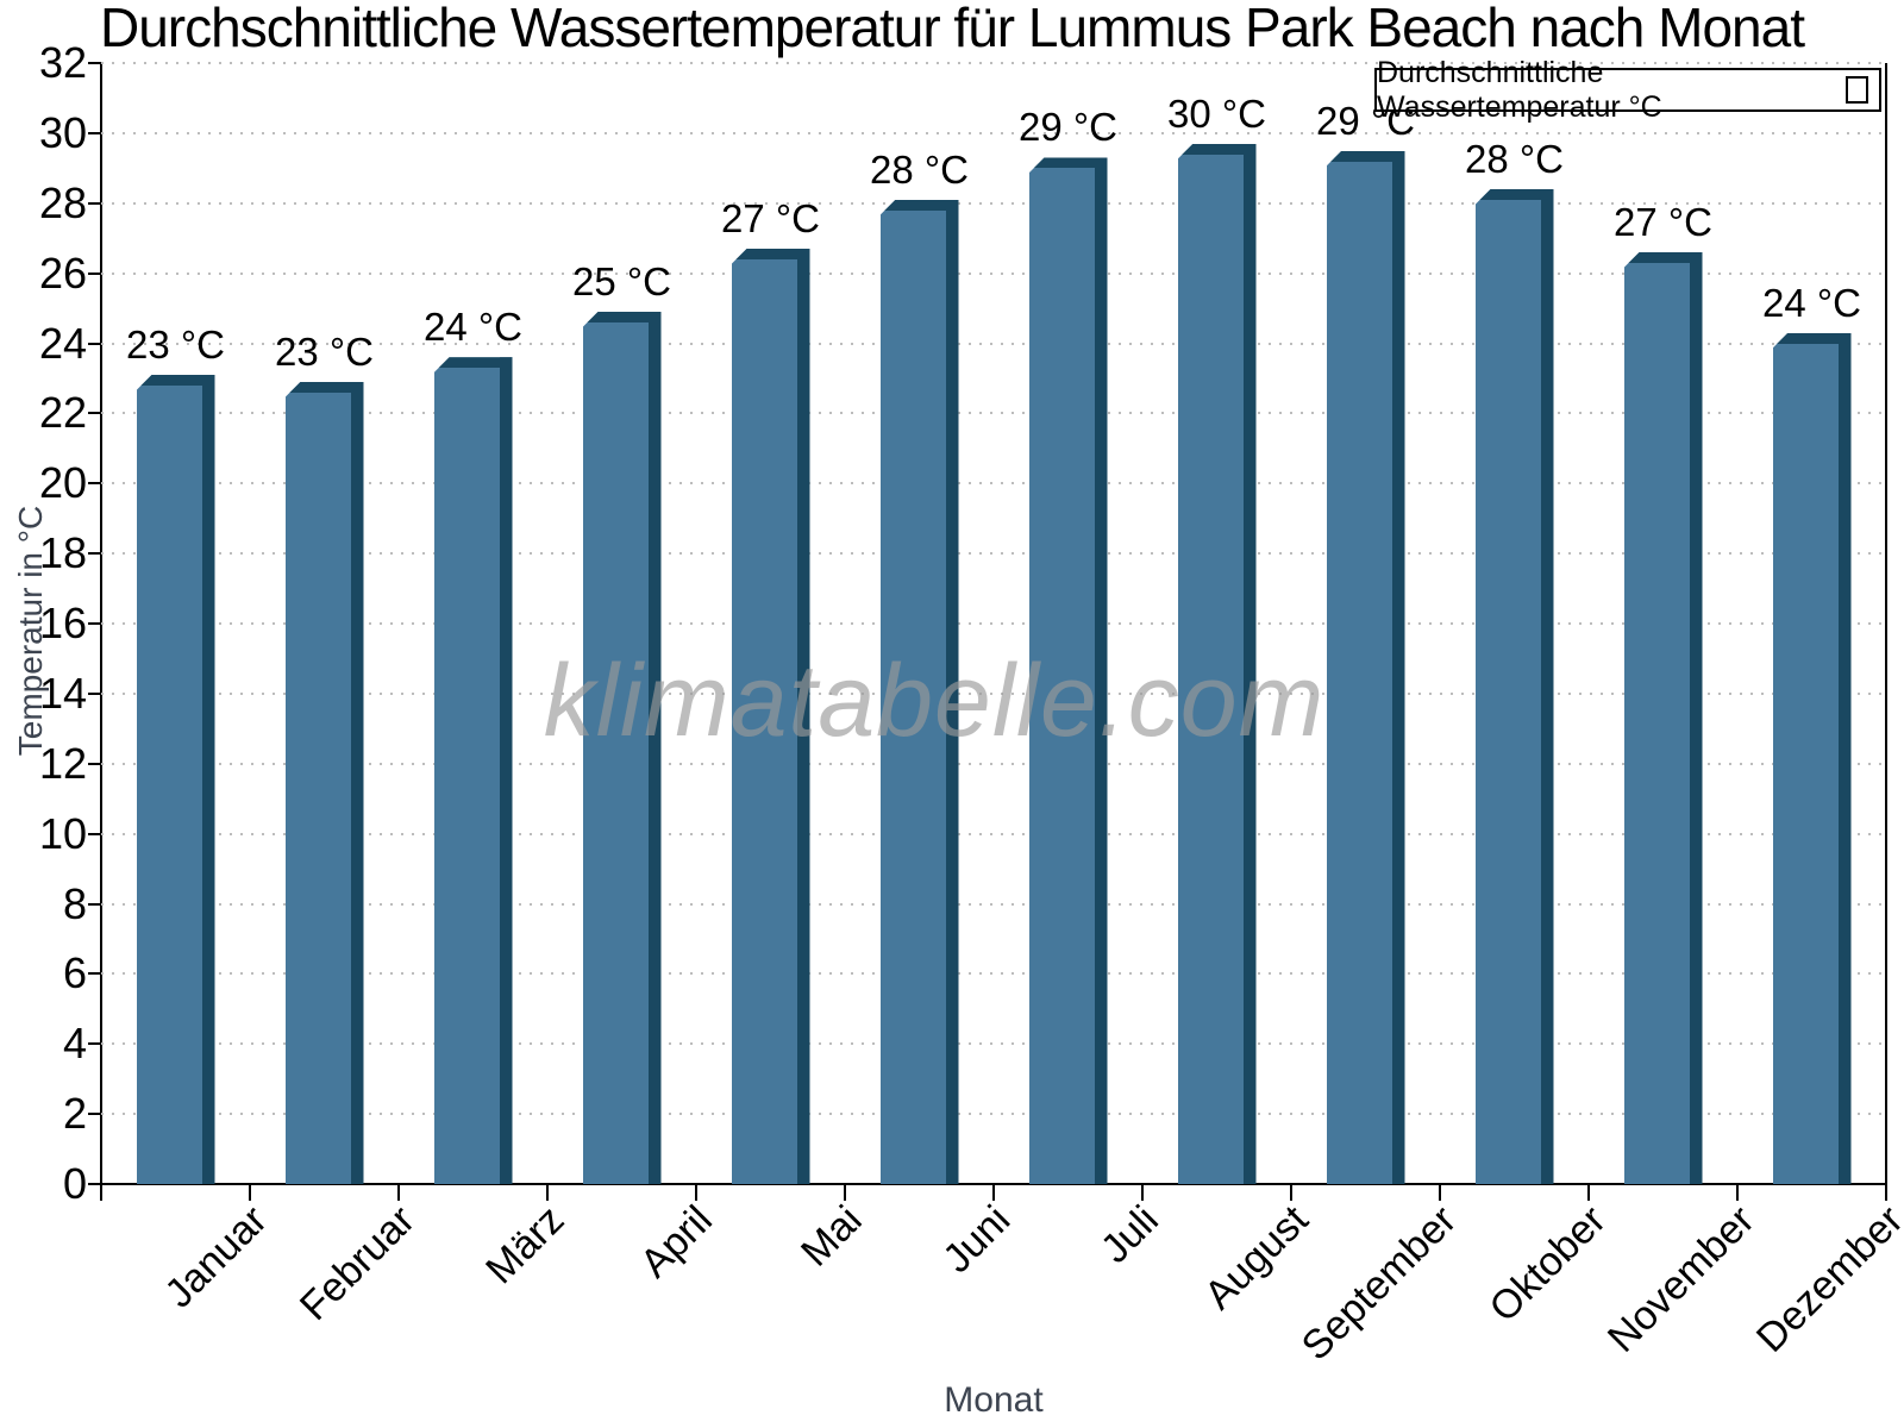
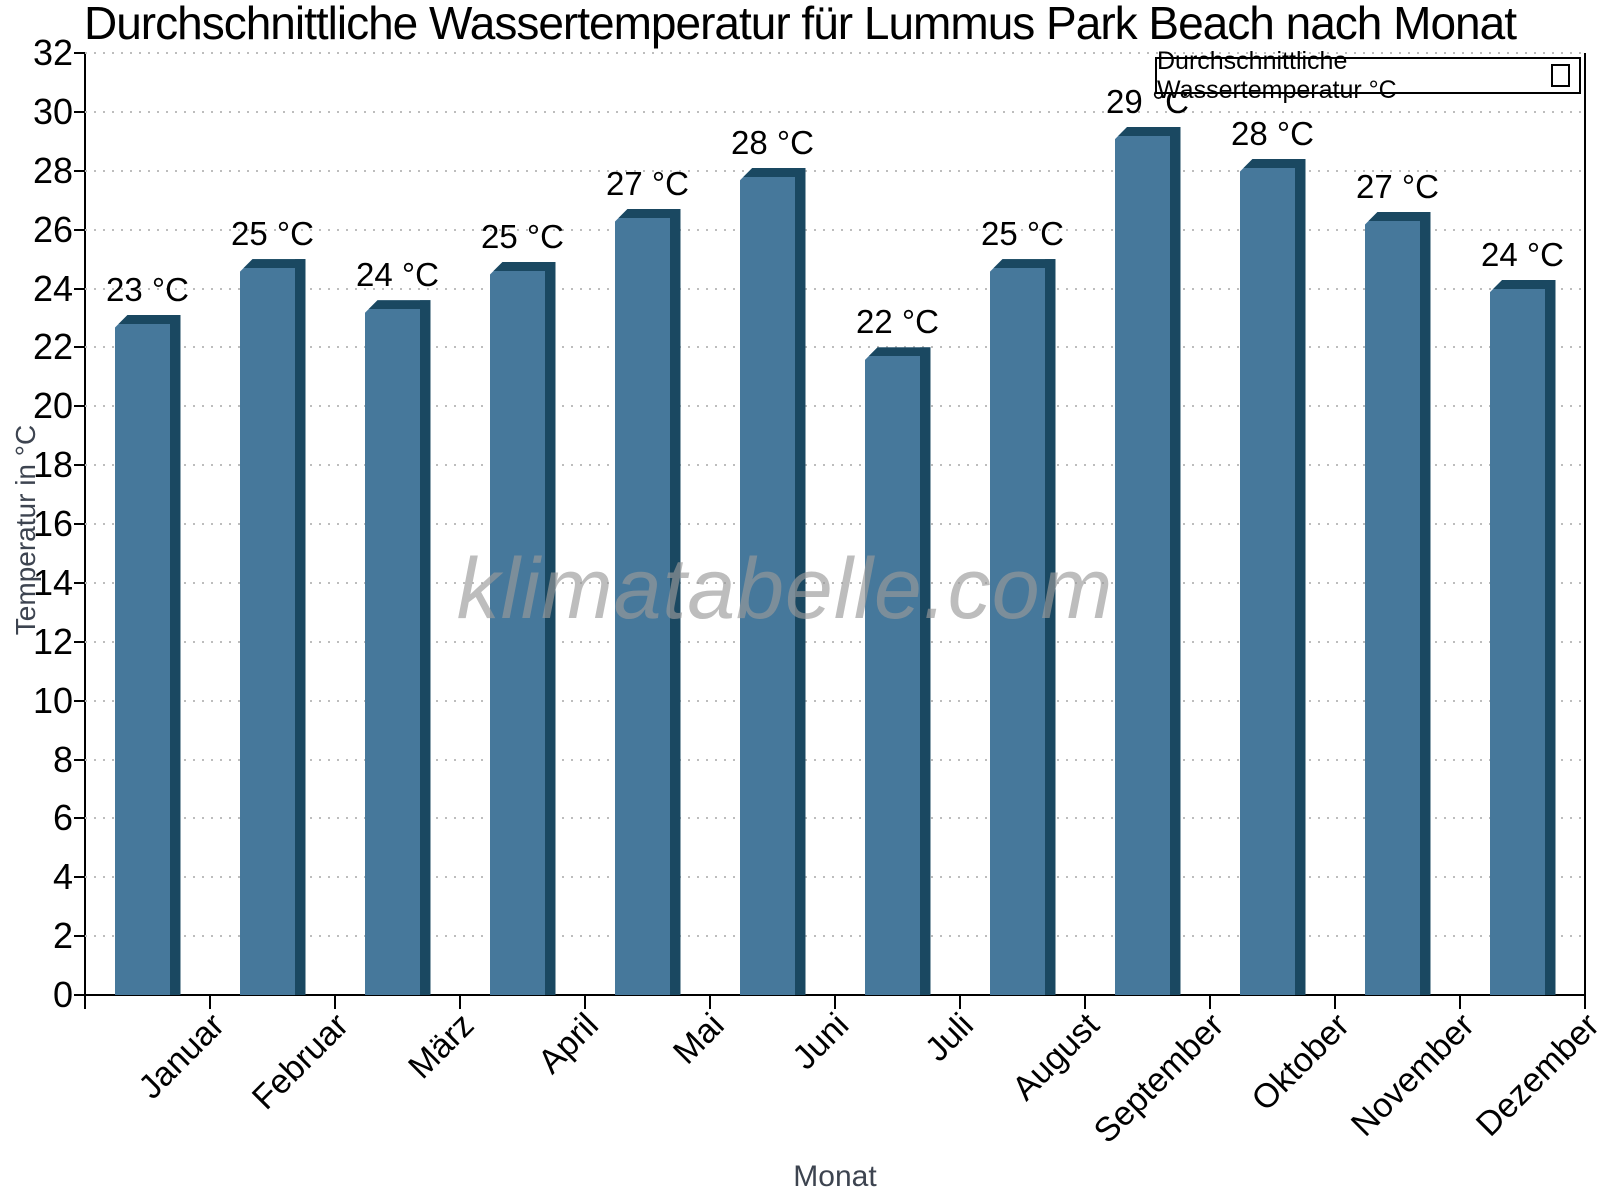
Februar: 23 -> 25
Juli: 29 -> 22
August: 30 -> 25
